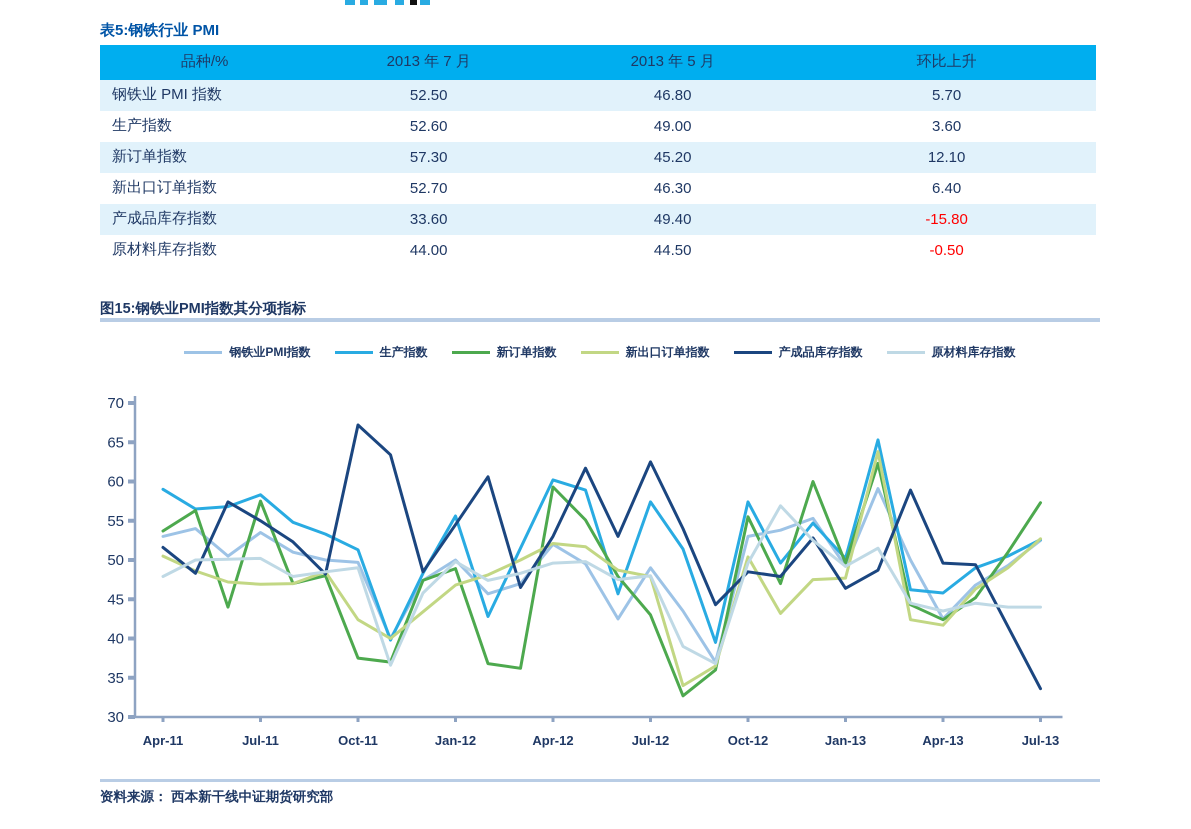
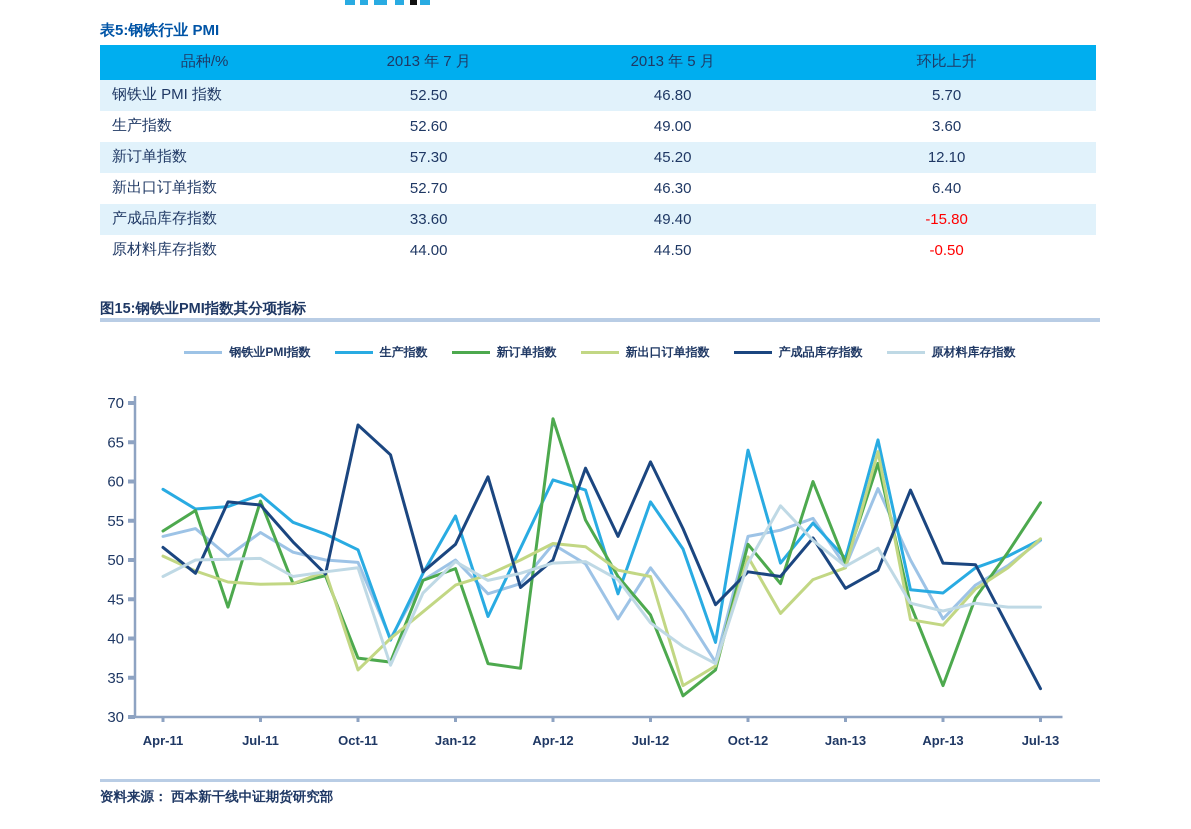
产成品库存指数/Jul-11: 55 -> 57
新出口订单指数/Oct-11: 42 -> 36
产成品库存指数/Jan-12: 54 -> 52
新订单指数/Apr-12: 59 -> 68
产成品库存指数/Apr-12: 53 -> 50
原材料库存指数/Jul-12: 48 -> 42
生产指数/Oct-12: 57 -> 64
新订单指数/Oct-12: 56 -> 52
新出口订单指数/Jan-13: 48 -> 49
新订单指数/Apr-13: 42 -> 34
